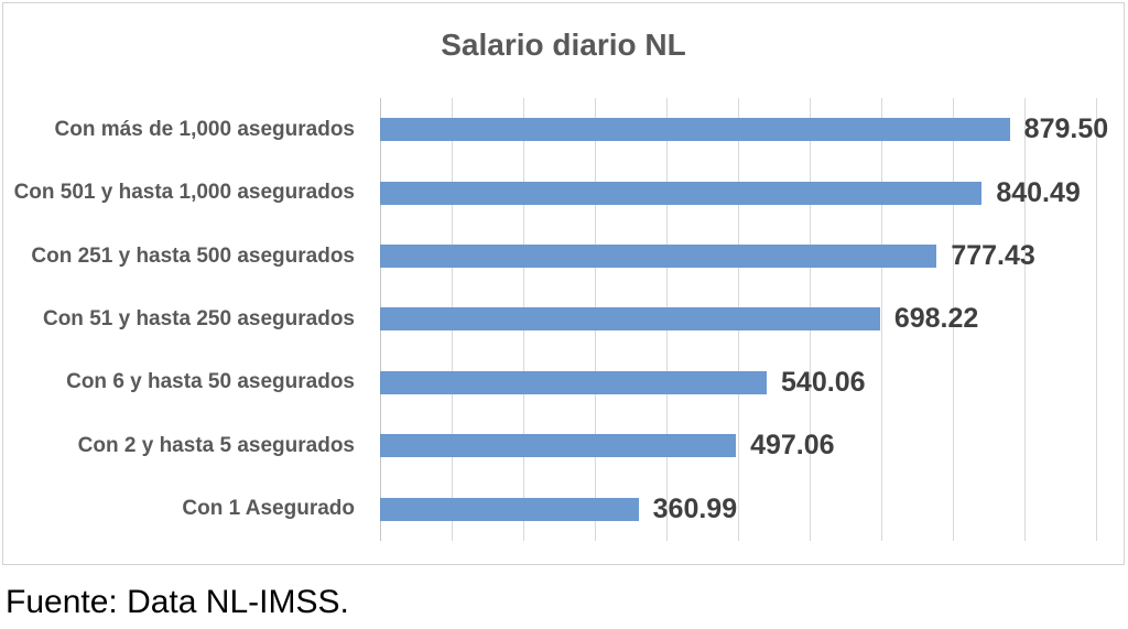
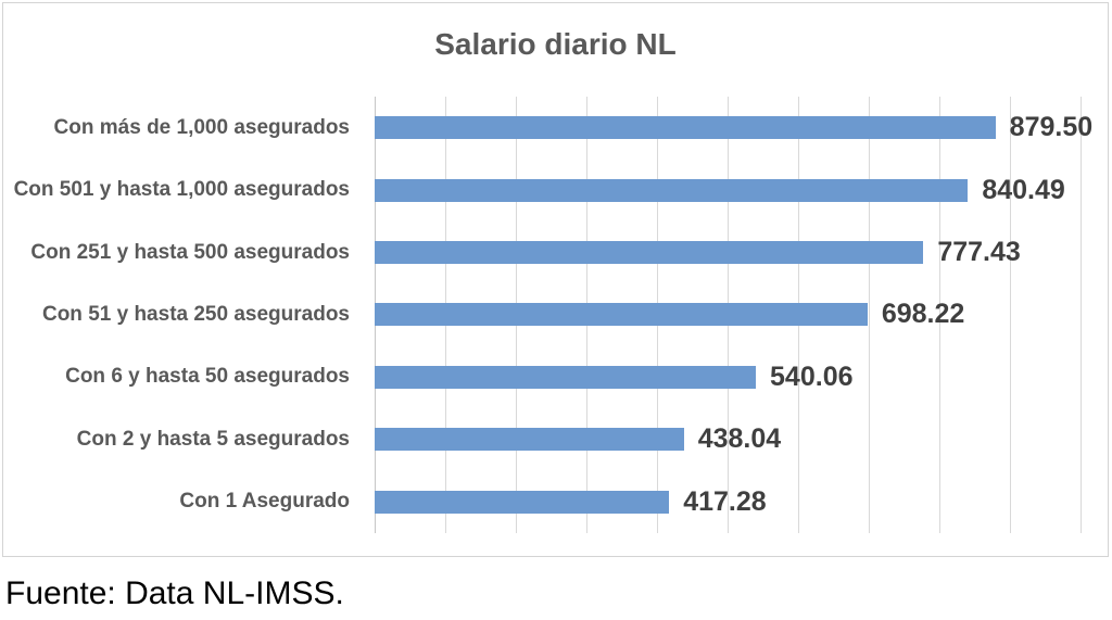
Con 2 y hasta 5 asegurados: 497.06 -> 438.04
Con 1 Asegurado: 360.99 -> 417.28
